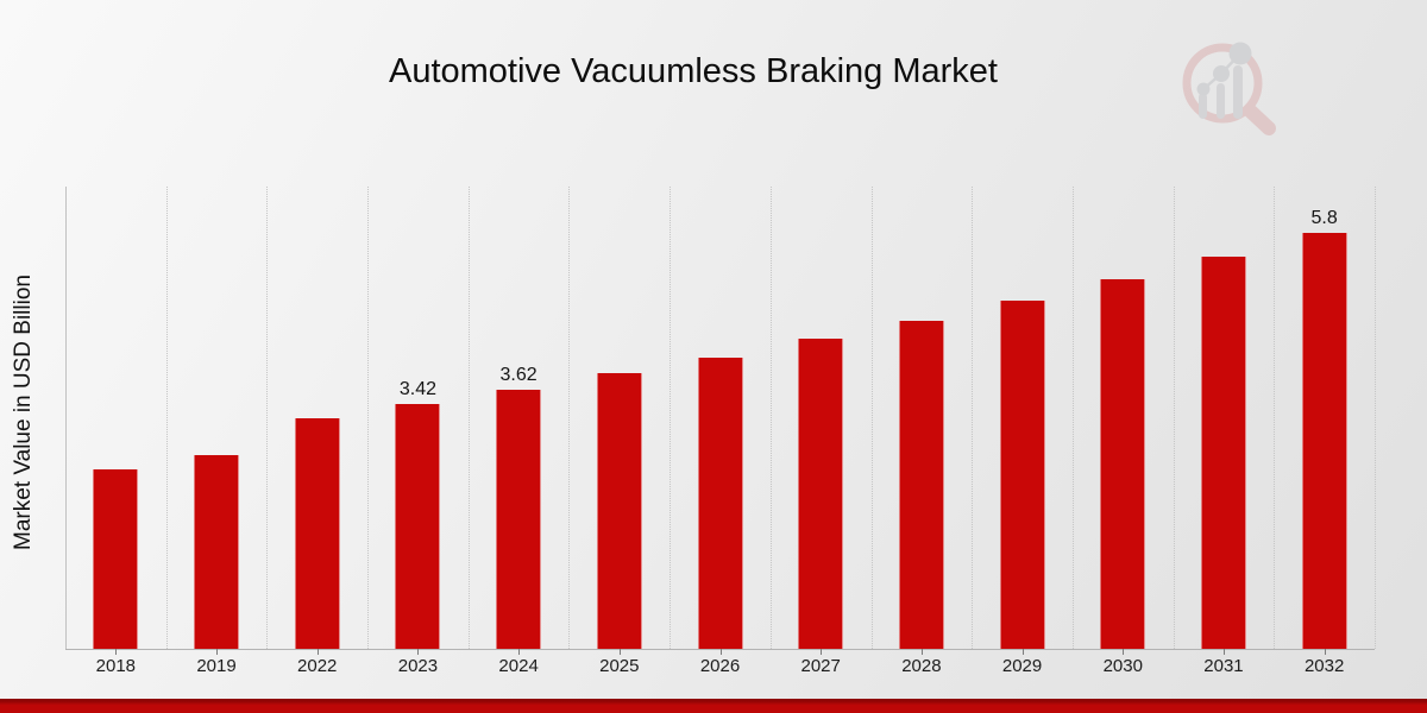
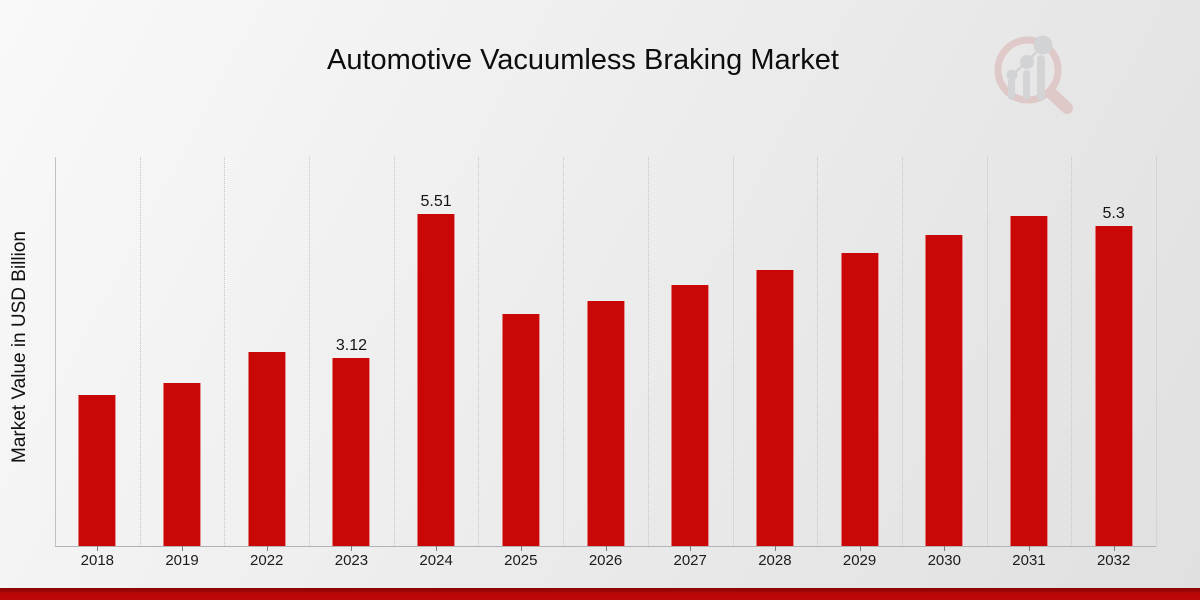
2023: 3.42 -> 3.12
2024: 3.62 -> 5.51
2032: 5.8 -> 5.3
